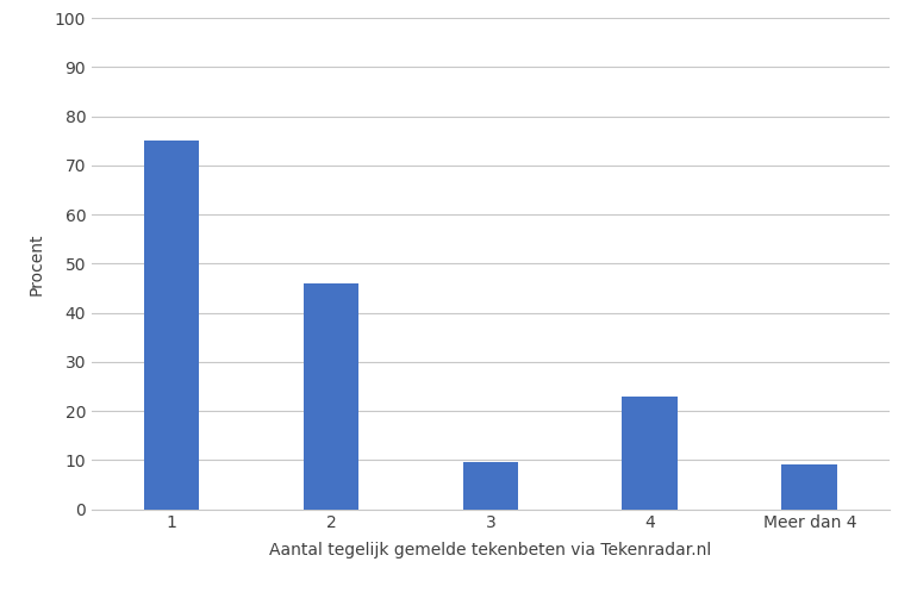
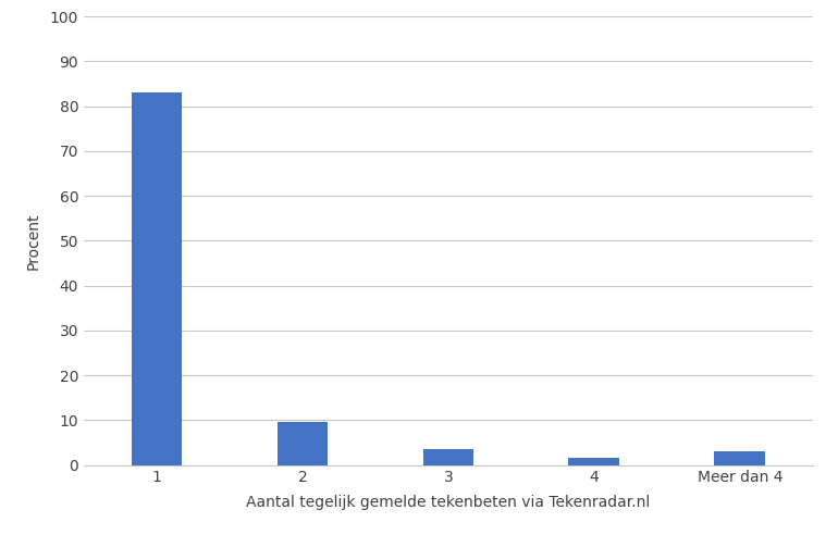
1: 75.0 -> 83.0
2: 46.0 -> 9.5
3: 9.5 -> 3.5
4: 23.0 -> 1.5
Meer dan 4: 9.0 -> 3.0
